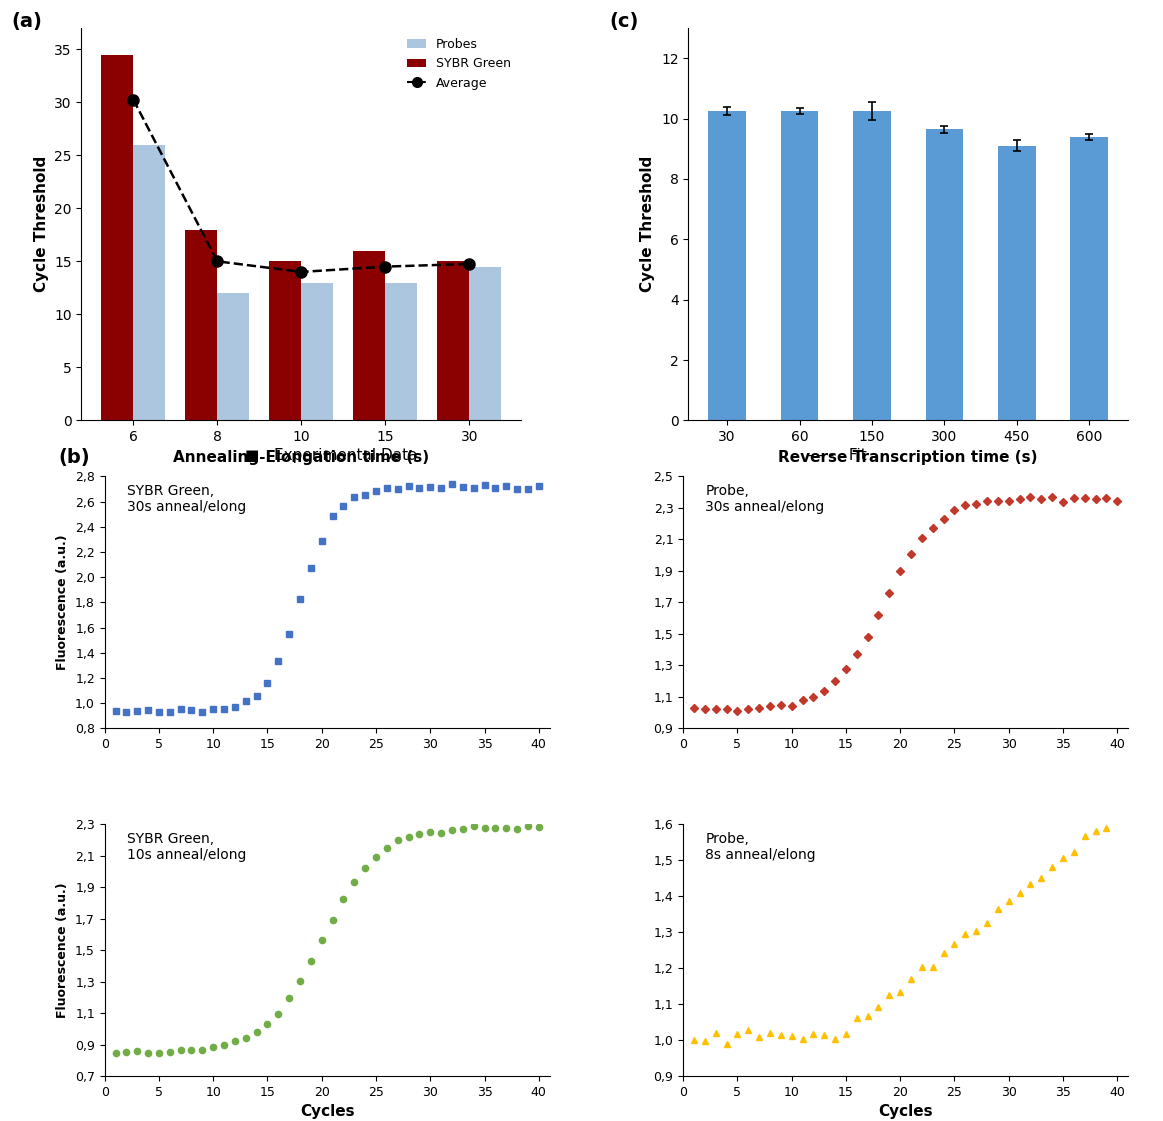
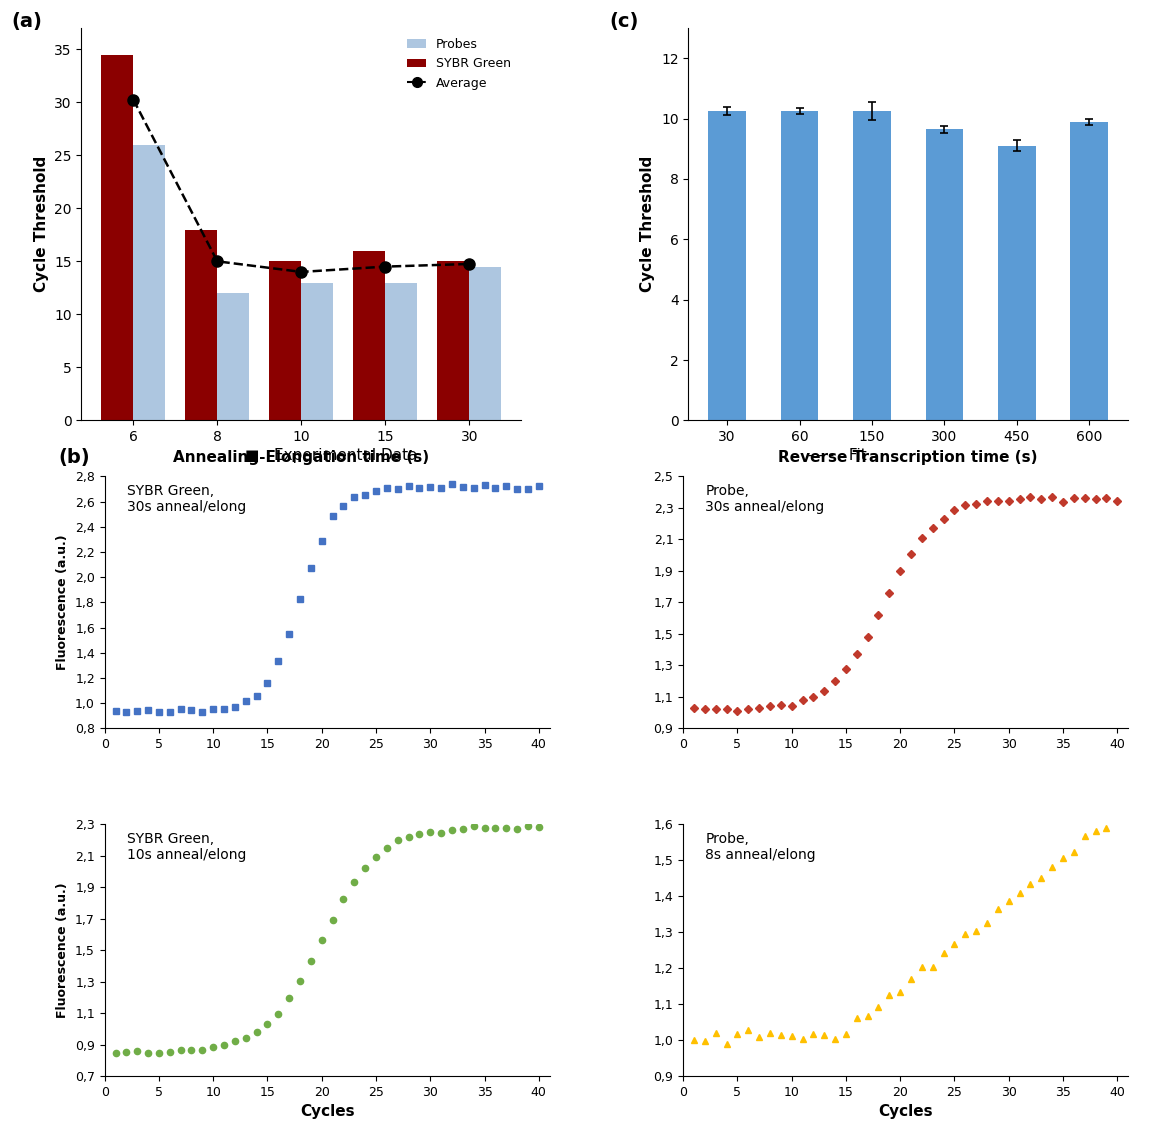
600: 9.40 -> 9.90
